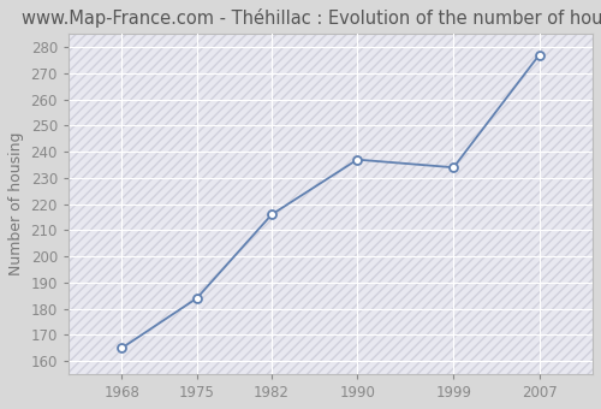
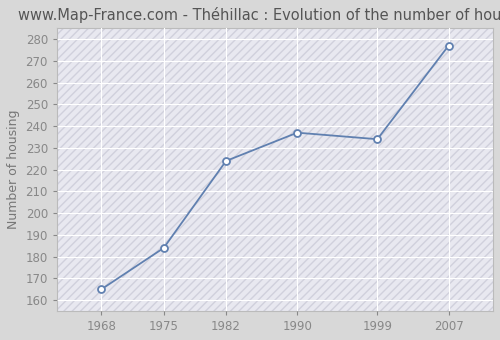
1982: 216 -> 224
